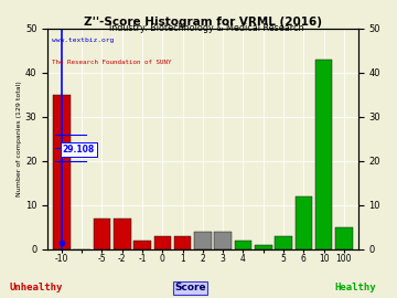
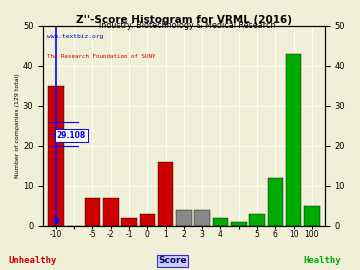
1: 3 -> 16
